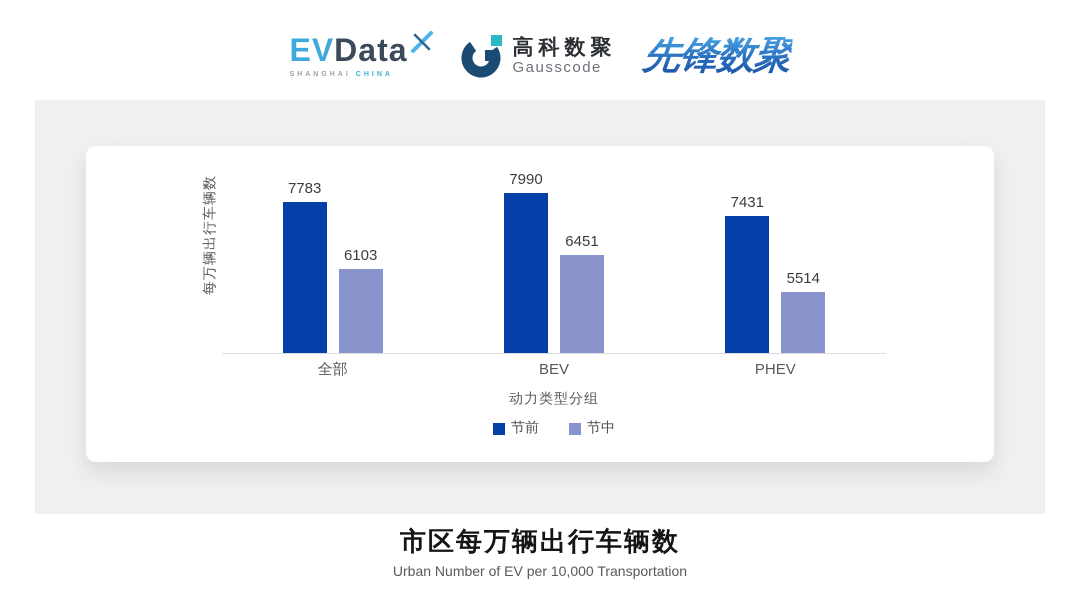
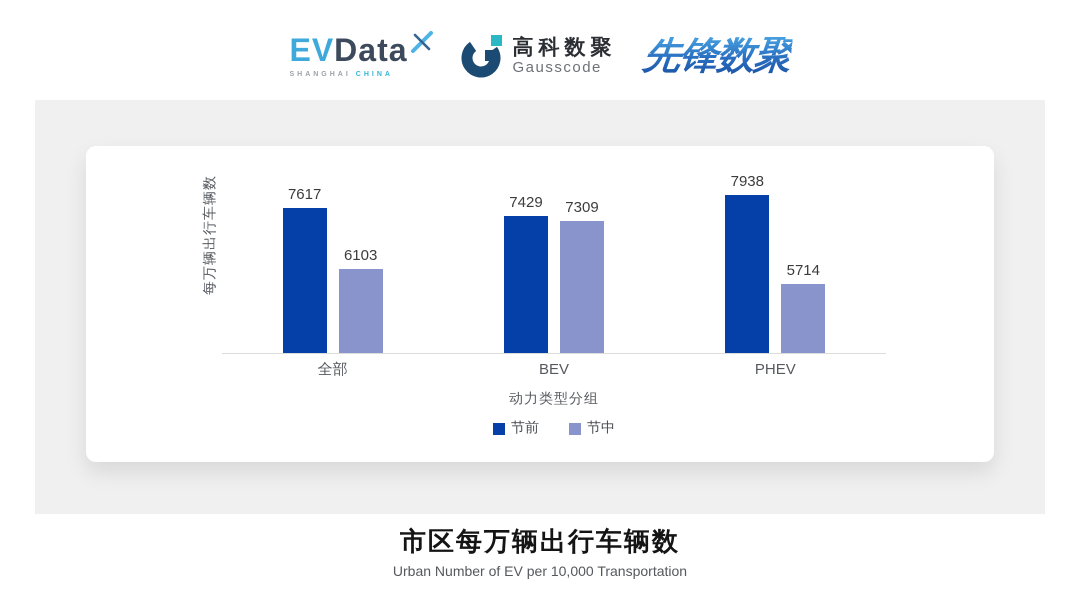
节前/全部: 7783 -> 7617
节前/BEV: 7990 -> 7429
节中/BEV: 6451 -> 7309
节前/PHEV: 7431 -> 7938
节中/PHEV: 5514 -> 5714
